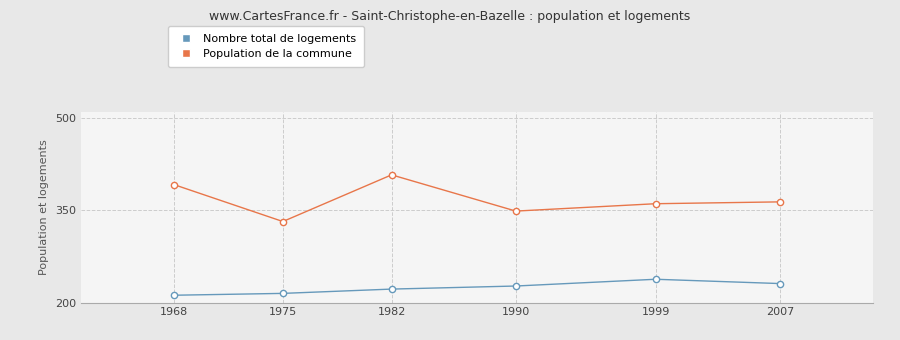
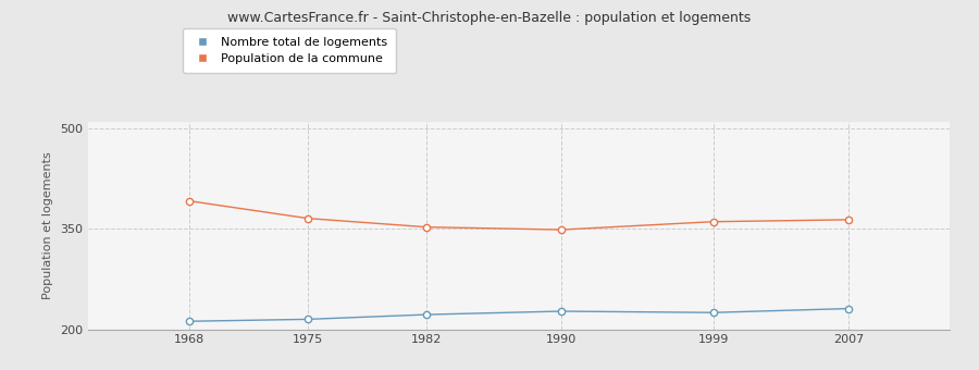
Population de la commune/1975: 332 -> 366
Population de la commune/1982: 408 -> 353
Nombre total de logements/1999: 238 -> 225
